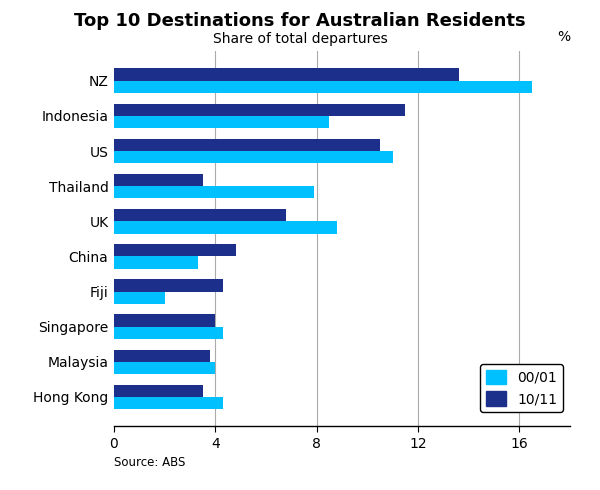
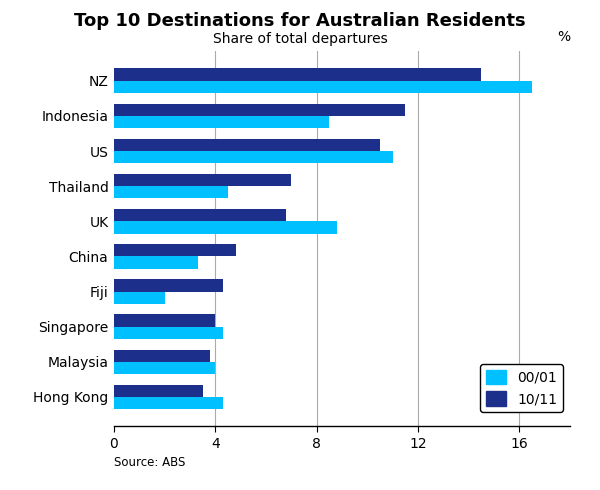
10/11/NZ: 13.6 -> 14.5
10/11/Thailand: 3.5 -> 7.0
00/01/Thailand: 7.9 -> 4.5
